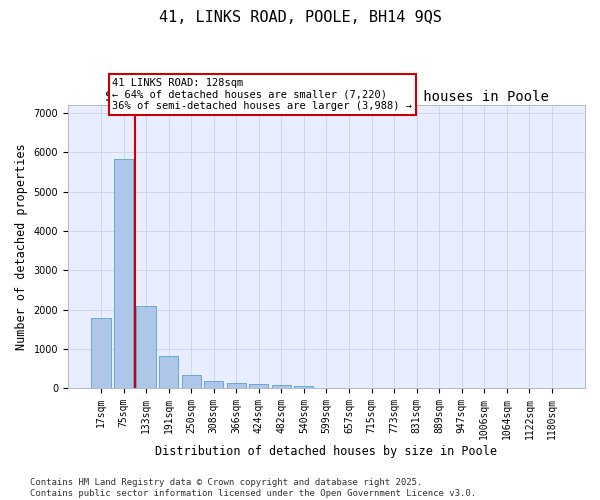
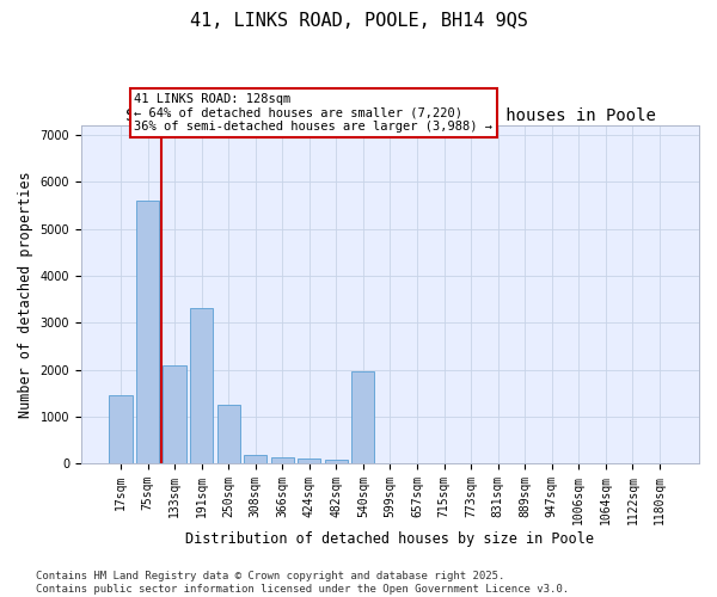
17sqm: 1780 -> 1450
75sqm: 5840 -> 5600
191sqm: 820 -> 3300
250sqm: 340 -> 1250
540sqm: 60 -> 1950
